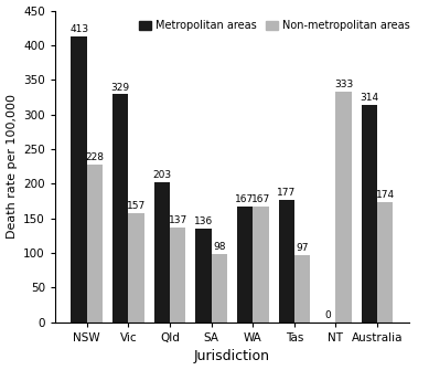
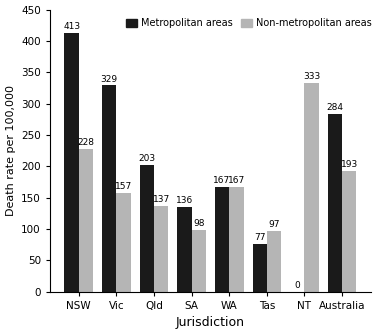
Metropolitan areas/Tas: 177 -> 77
Metropolitan areas/Australia: 314 -> 284
Non-metropolitan areas/Australia: 174 -> 193
